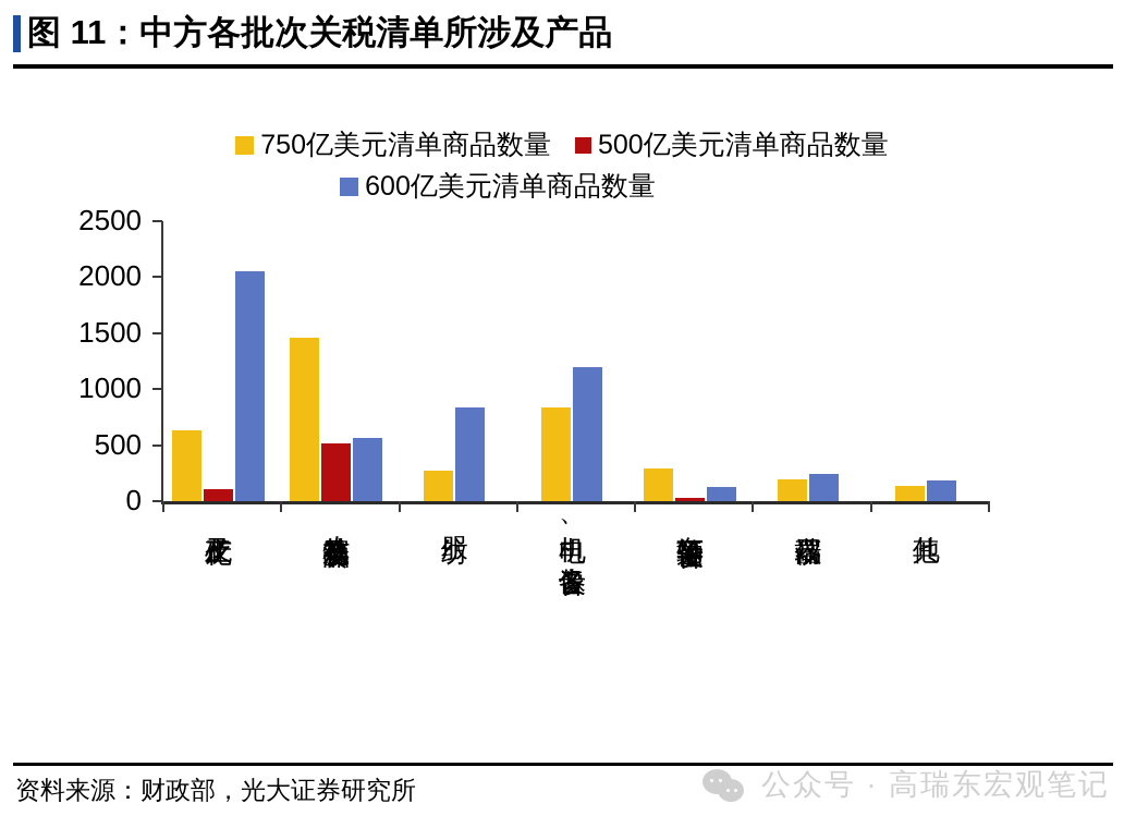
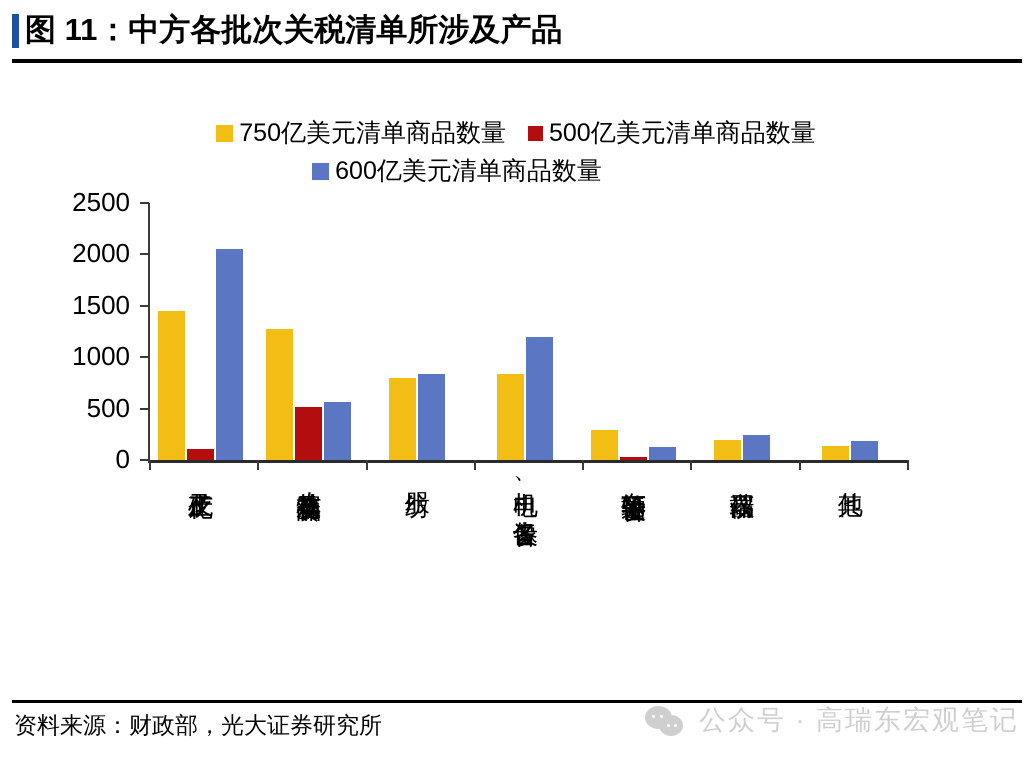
750亿美元清单商品数量/矿产及化工: 630 -> 1450
750亿美元清单商品数量/农林牧渔及食品: 1460 -> 1270
750亿美元清单商品数量/纺服: 270 -> 800
